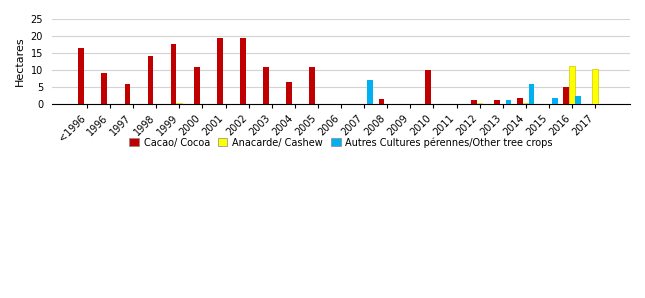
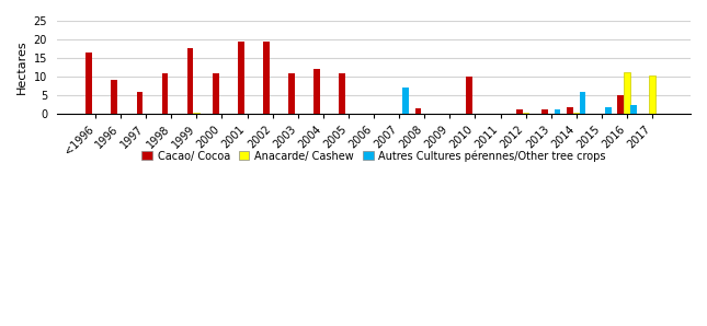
Cacao/ Cocoa/1998: 14.0 -> 11.0
Cacao/ Cocoa/2004: 6.5 -> 12.0
